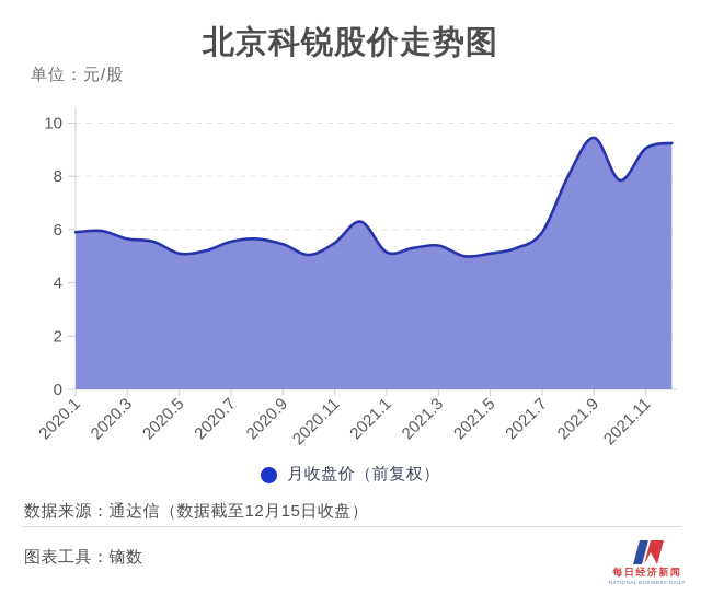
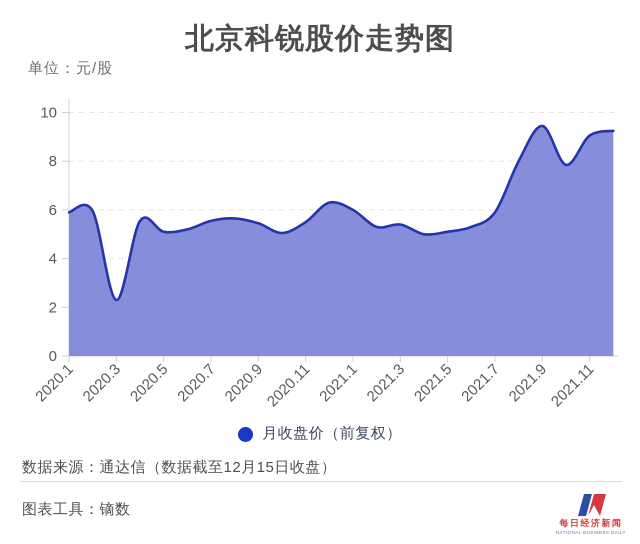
2020.3: 5.7 -> 2.3
2021.1: 5.2 -> 6.0
